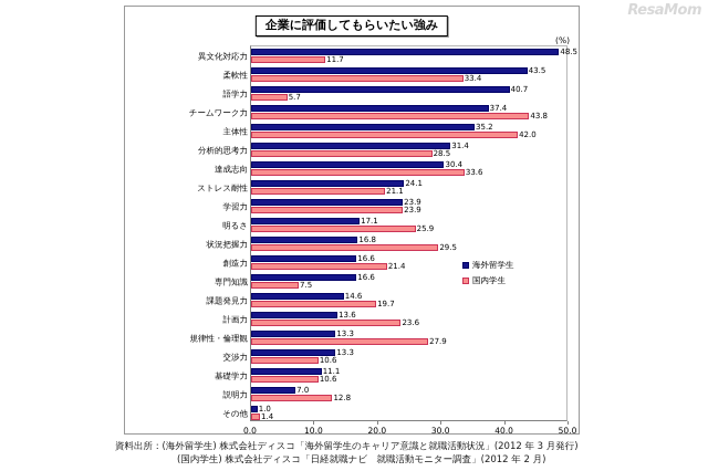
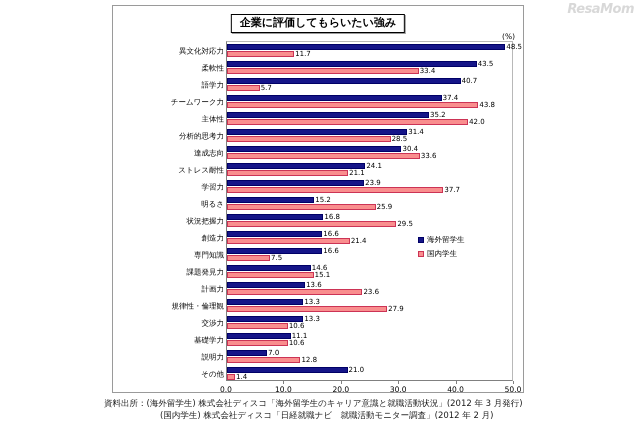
国内学生/学習力: 23.9 -> 37.7
海外留学生/明るさ: 17.1 -> 15.2
国内学生/課題発見力: 19.7 -> 15.1
海外留学生/その他: 1.0 -> 21.0
